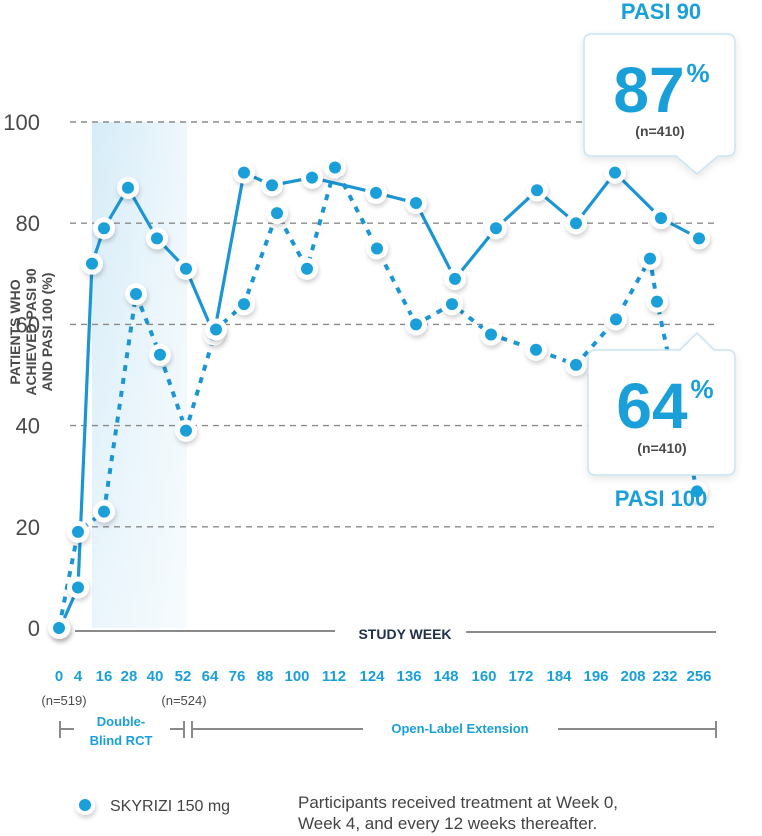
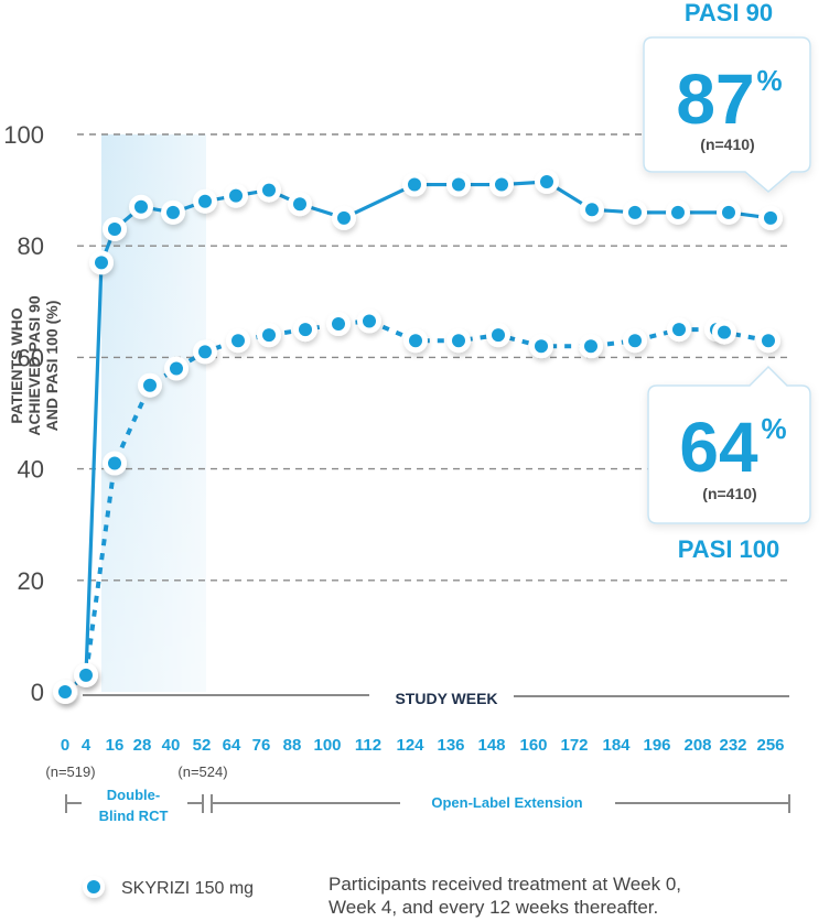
PASI 90/4: 8 -> 3
PASI 100/4: 19 -> 3
PASI 90/16: 72 -> 77
PASI 100/16: 23 -> 41
PASI 90/28: 79 -> 83
PASI 100/28: 66 -> 55
PASI 100/40: 54 -> 58
PASI 90/52: 77 -> 86
PASI 100/52: 39 -> 61
PASI 90/64: 71 -> 88
PASI 100/64: 59 -> 63
PASI 90/76: 58 -> 89
PASI 100/88: 82 -> 65
PASI 100/100: 71 -> 66
PASI 90/112: 89 -> 85
PASI 100/112: 91 -> 66
PASI 100/124: 75 -> 63
PASI 90/136: 86 -> 91
PASI 100/136: 60 -> 63
PASI 90/148: 84 -> 91
PASI 90/160: 69 -> 91
PASI 100/160: 58 -> 62
PASI 90/172: 79 -> 92
PASI 100/172: 55 -> 62
PASI 100/184: 52 -> 63
PASI 90/196: 80 -> 86
PASI 100/196: 61 -> 65
PASI 90/208: 90 -> 86
PASI 100/208: 73 -> 65
PASI 90/232: 81 -> 86
PASI 90/256: 77 -> 85
PASI 100/256: 27 -> 63
